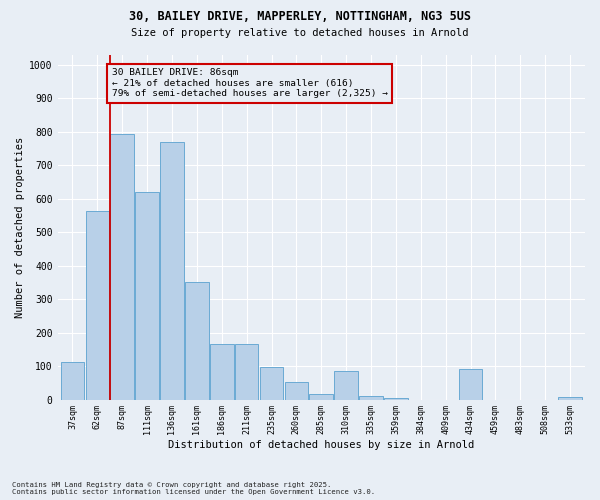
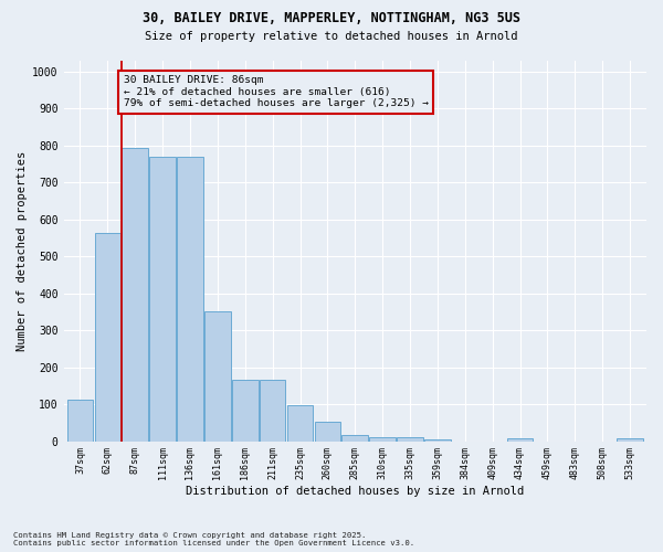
111sqm: 620 -> 770
310sqm: 85 -> 12
434sqm: 90 -> 8
